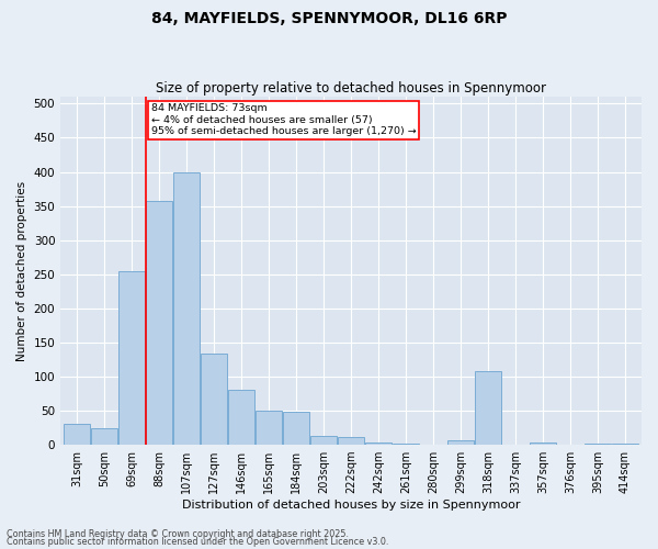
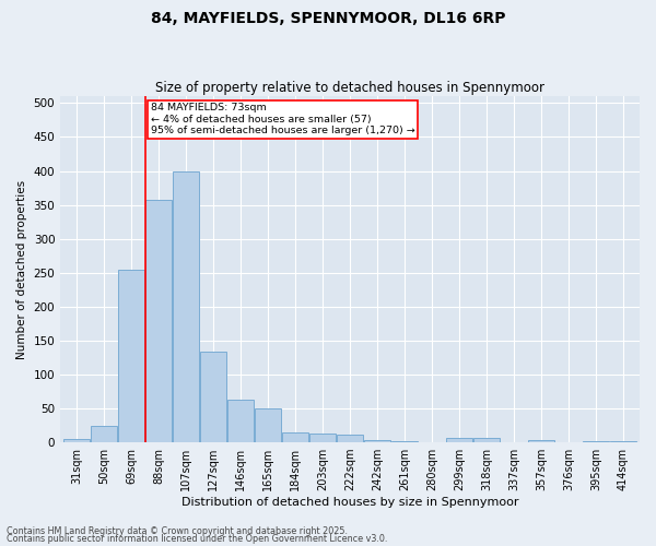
31sqm: 30 -> 5
146sqm: 80 -> 63
184sqm: 48 -> 15
318sqm: 108 -> 7
